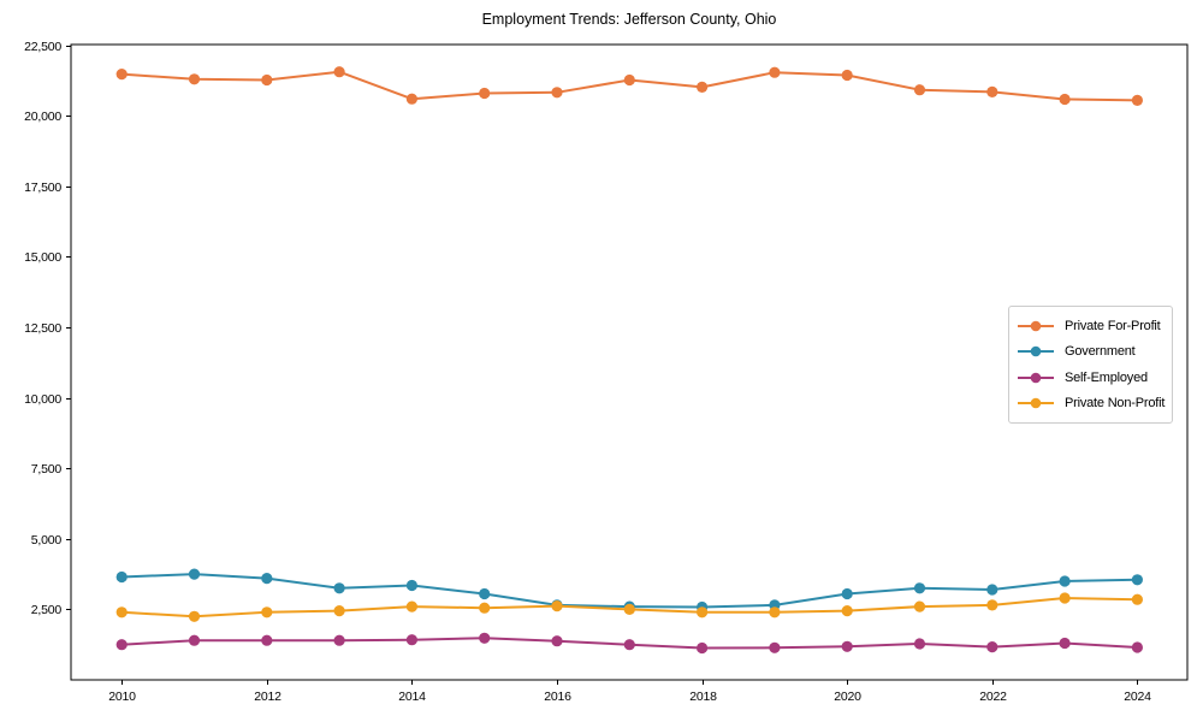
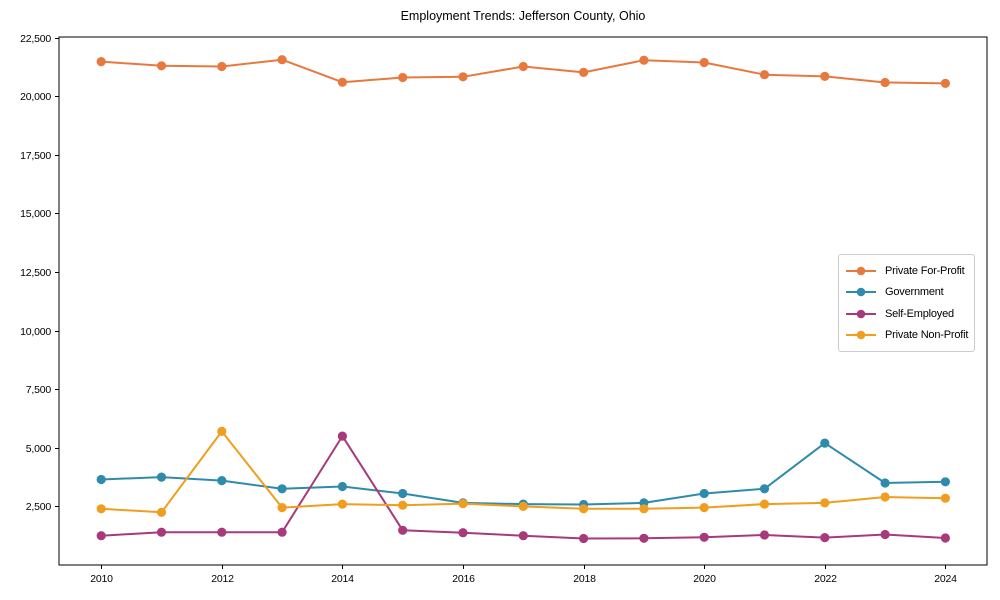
Private Non-Profit/2012: 2400 -> 5700
Self-Employed/2014: 1400 -> 5500
Government/2022: 3200 -> 5200
